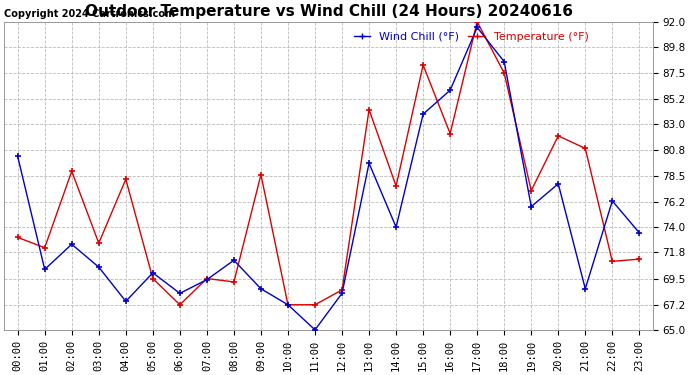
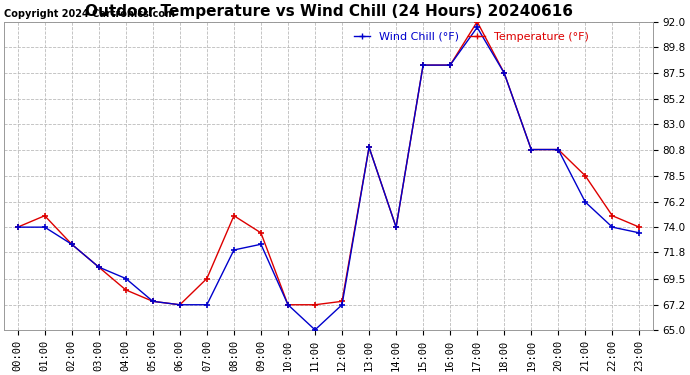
Temperature (°F)/00:00: 73.1 -> 74.0
Wind Chill (°F)/00:00: 80.2 -> 74.0
Temperature (°F)/01:00: 72.2 -> 75.0
Wind Chill (°F)/01:00: 70.3 -> 74.0
Temperature (°F)/02:00: 78.9 -> 72.5
Temperature (°F)/03:00: 72.6 -> 70.5
Temperature (°F)/04:00: 78.2 -> 68.5
Wind Chill (°F)/04:00: 67.5 -> 69.5
Temperature (°F)/05:00: 69.5 -> 67.5
Wind Chill (°F)/05:00: 70.0 -> 67.5
Wind Chill (°F)/06:00: 68.2 -> 67.2
Wind Chill (°F)/07:00: 69.4 -> 67.2
Temperature (°F)/08:00: 69.2 -> 75.0
Wind Chill (°F)/08:00: 71.1 -> 72.0
Temperature (°F)/09:00: 78.6 -> 73.5
Wind Chill (°F)/09:00: 68.6 -> 72.5
Temperature (°F)/12:00: 68.5 -> 67.5
Wind Chill (°F)/12:00: 68.2 -> 67.2
Temperature (°F)/13:00: 84.3 -> 81.0
Wind Chill (°F)/13:00: 79.6 -> 81.0
Temperature (°F)/14:00: 77.6 -> 74.0
Wind Chill (°F)/15:00: 83.9 -> 88.2
Temperature (°F)/16:00: 82.2 -> 88.2
Wind Chill (°F)/16:00: 86.0 -> 88.2
Wind Chill (°F)/18:00: 88.5 -> 87.5
Temperature (°F)/19:00: 77.2 -> 80.8
Wind Chill (°F)/19:00: 75.8 -> 80.8
Temperature (°F)/20:00: 82.0 -> 80.8
Wind Chill (°F)/20:00: 77.8 -> 80.8
Temperature (°F)/21:00: 80.9 -> 78.5
Wind Chill (°F)/21:00: 68.6 -> 76.2
Temperature (°F)/22:00: 71.0 -> 75.0
Wind Chill (°F)/22:00: 76.3 -> 74.0
Temperature (°F)/23:00: 71.2 -> 74.0
